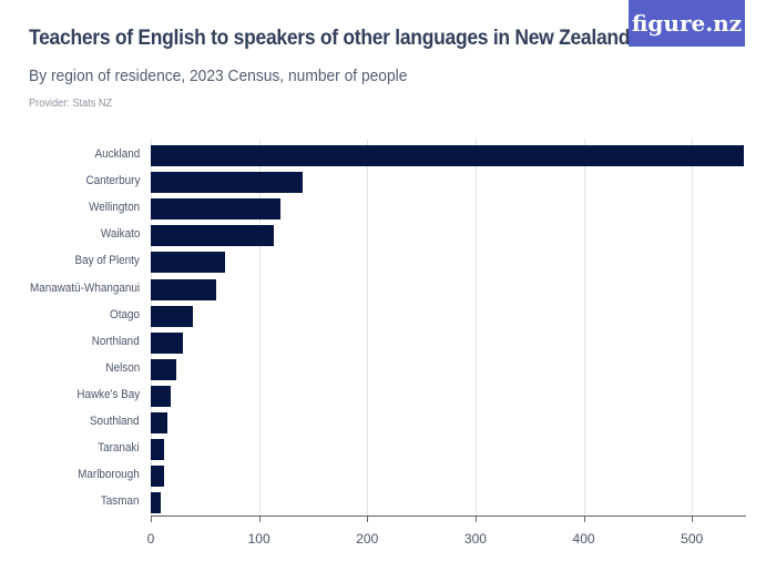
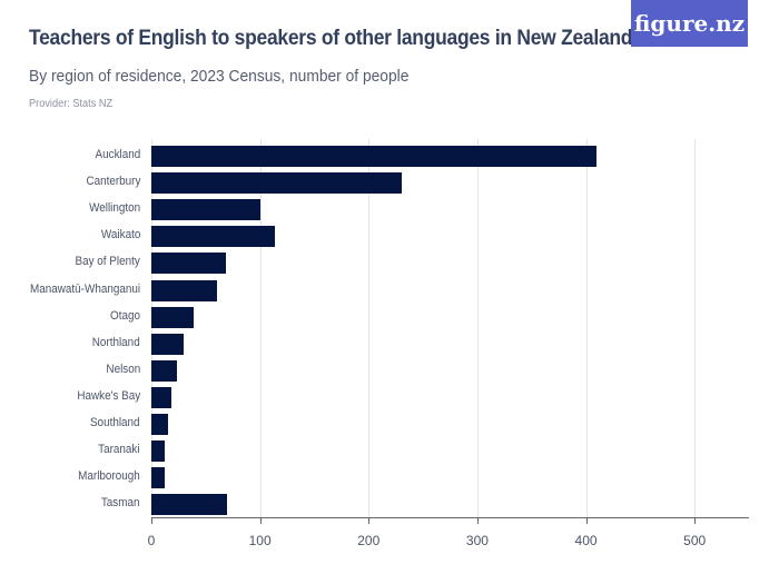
Auckland: 550 -> 410
Canterbury: 140 -> 230
Wellington: 120 -> 100
Tasman: 10 -> 70
